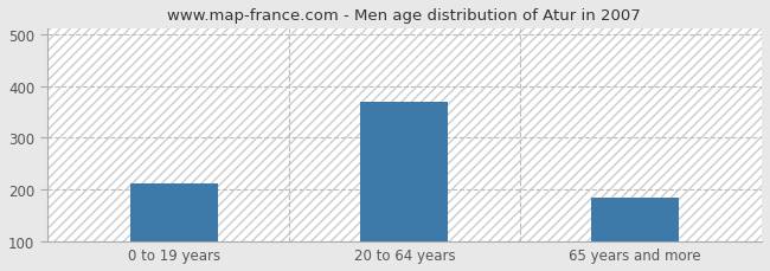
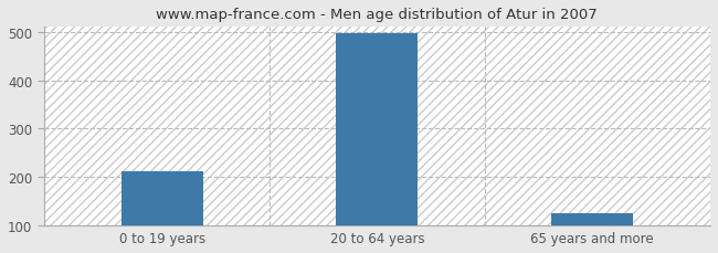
20 to 64 years: 370 -> 496
65 years and more: 185 -> 126
